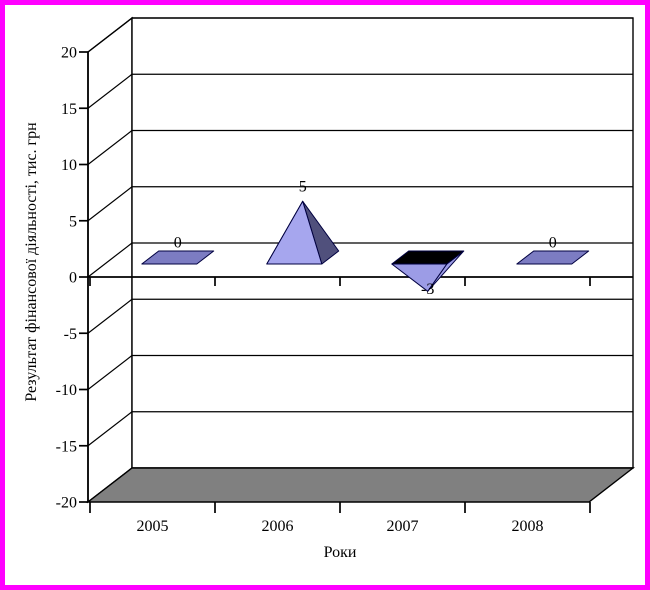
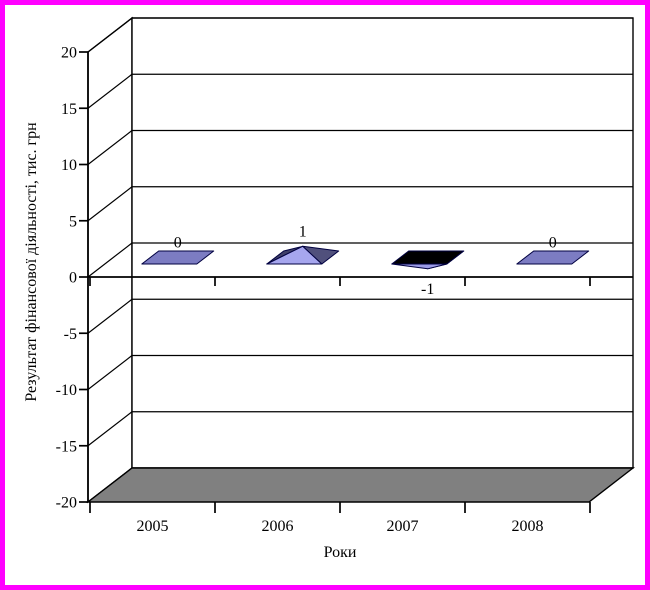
2006: 5 -> 1
2007: -3 -> -1
